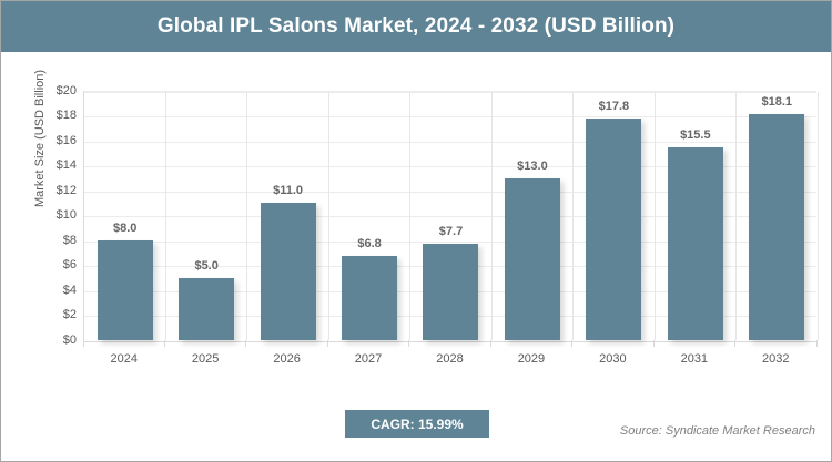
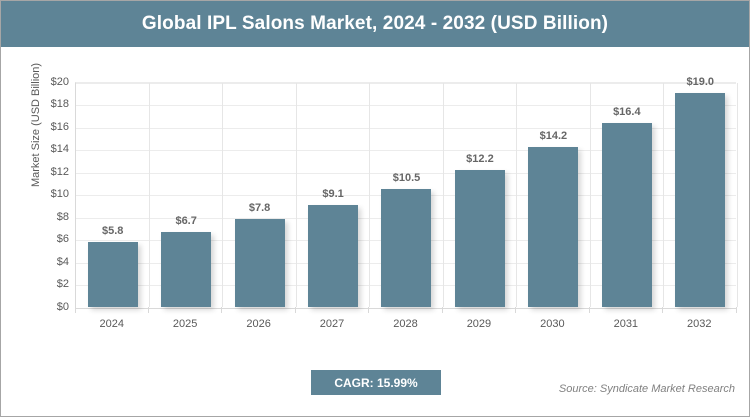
2024: $8.0 -> $5.8
2025: $5.0 -> $6.7
2026: $11.0 -> $7.8
2027: $6.8 -> $9.1
2028: $7.7 -> $10.5
2029: $13.0 -> $12.2
2030: $17.8 -> $14.2
2031: $15.5 -> $16.4
2032: $18.1 -> $19.0
